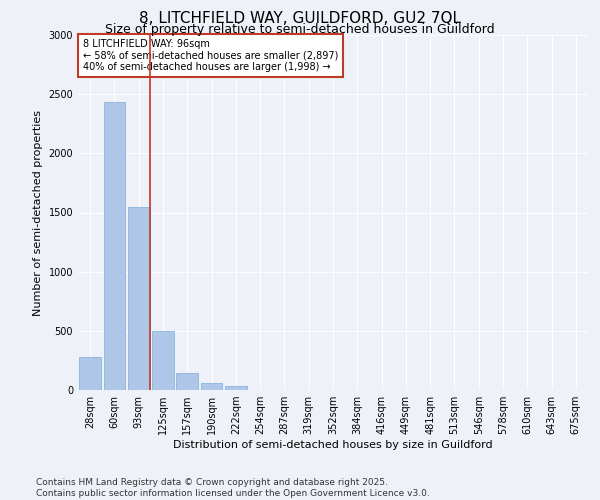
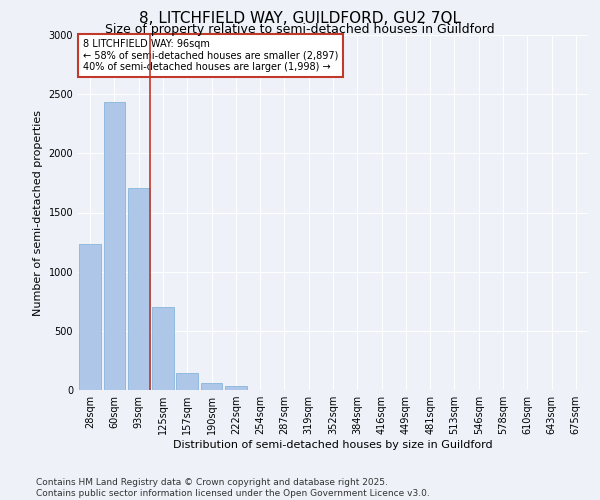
28sqm: 280 -> 1230
93sqm: 1550 -> 1710
125sqm: 500 -> 700
